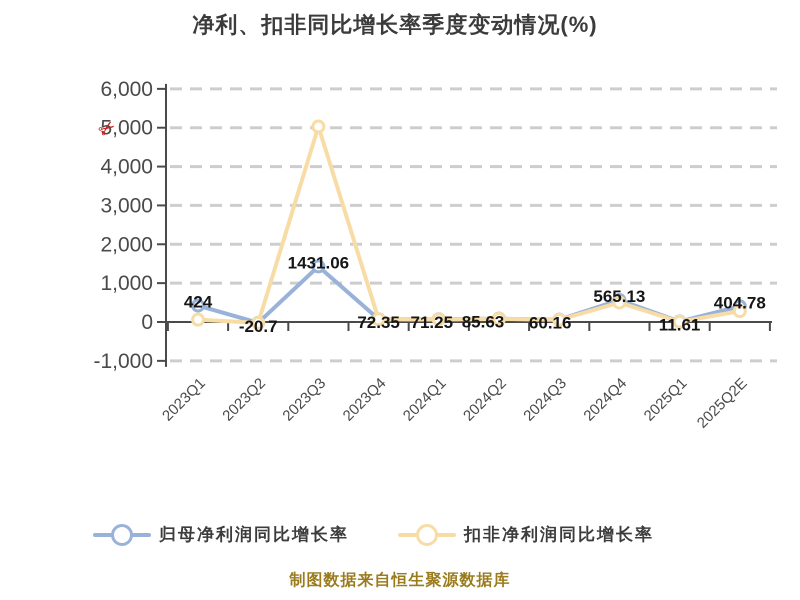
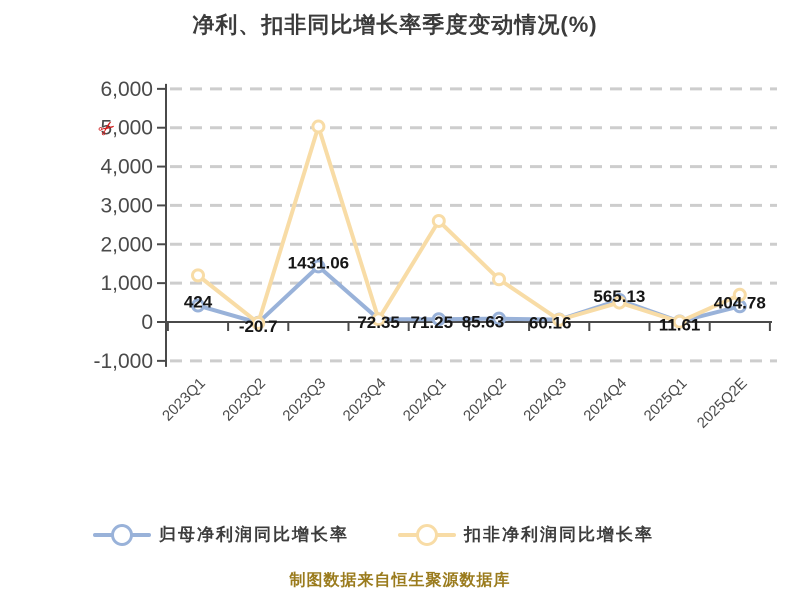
扣非净利润同比增长率/2023Q1: 100 -> 1200
扣非净利润同比增长率/2024Q1: 100 -> 2600
扣非净利润同比增长率/2024Q2: 100 -> 1100
扣非净利润同比增长率/2025Q2E: 300 -> 700
